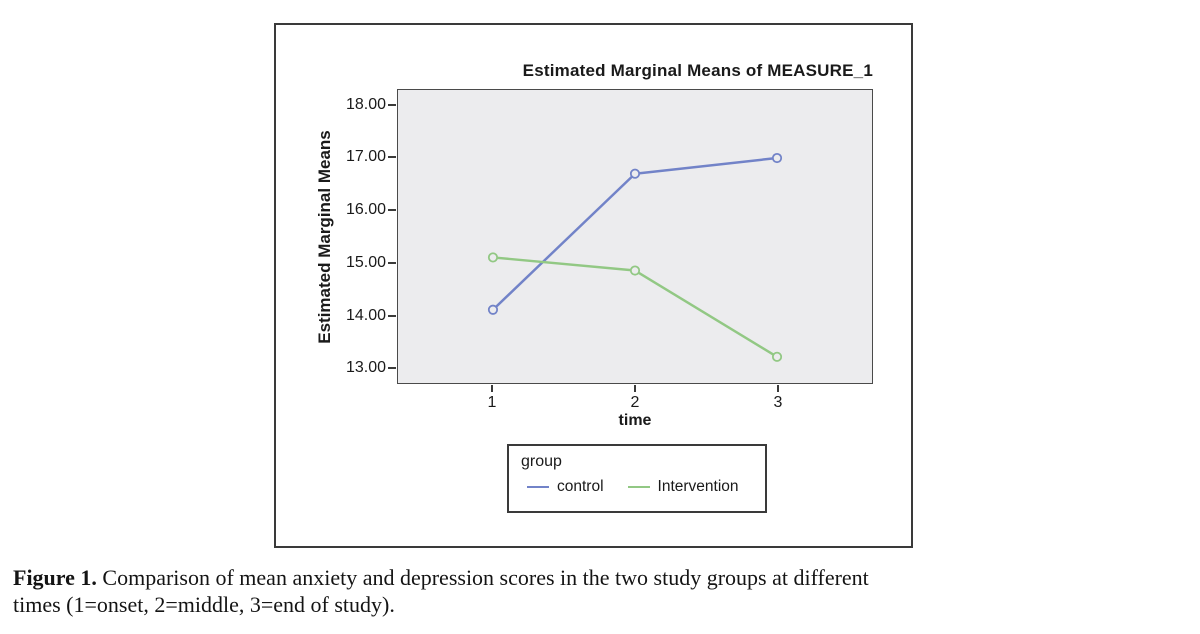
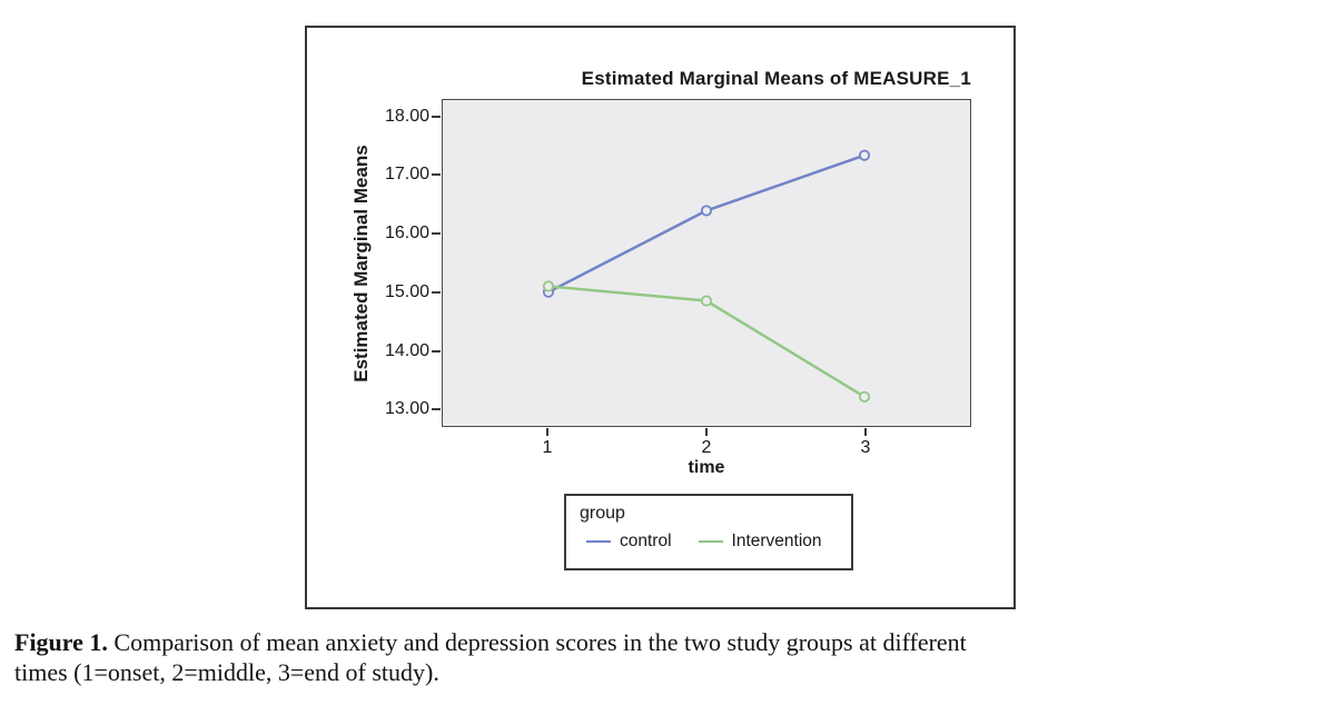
control/1: 14.1 -> 15.0
control/2: 16.7 -> 16.4
control/3: 17.0 -> 17.4
